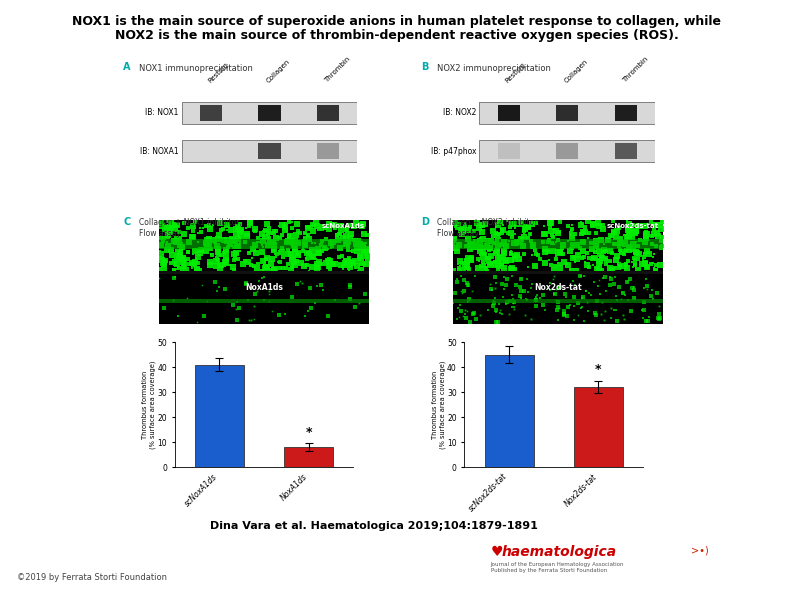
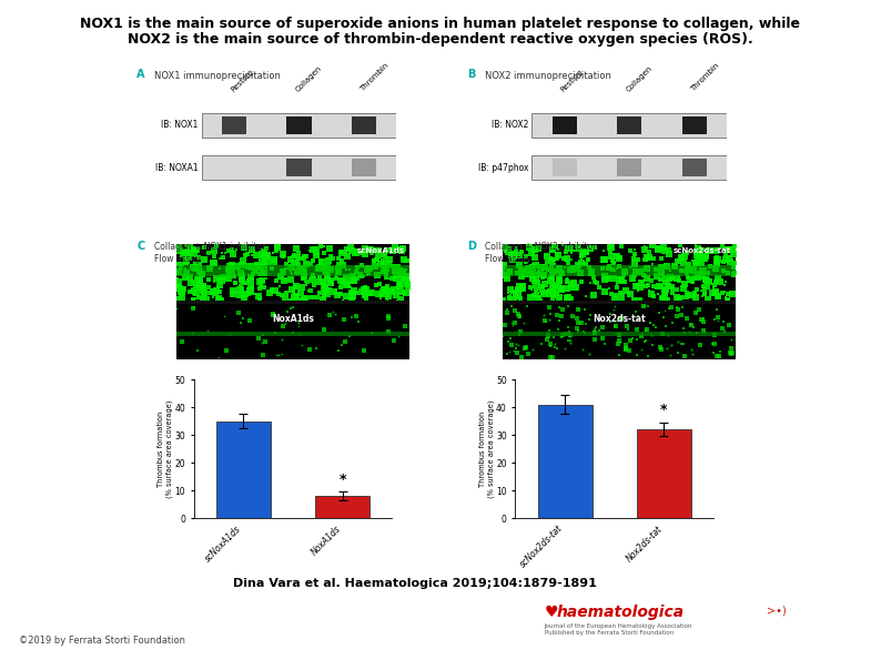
scNoxA1ds: 41 -> 35
scNox2ds-tat: 45 -> 41
